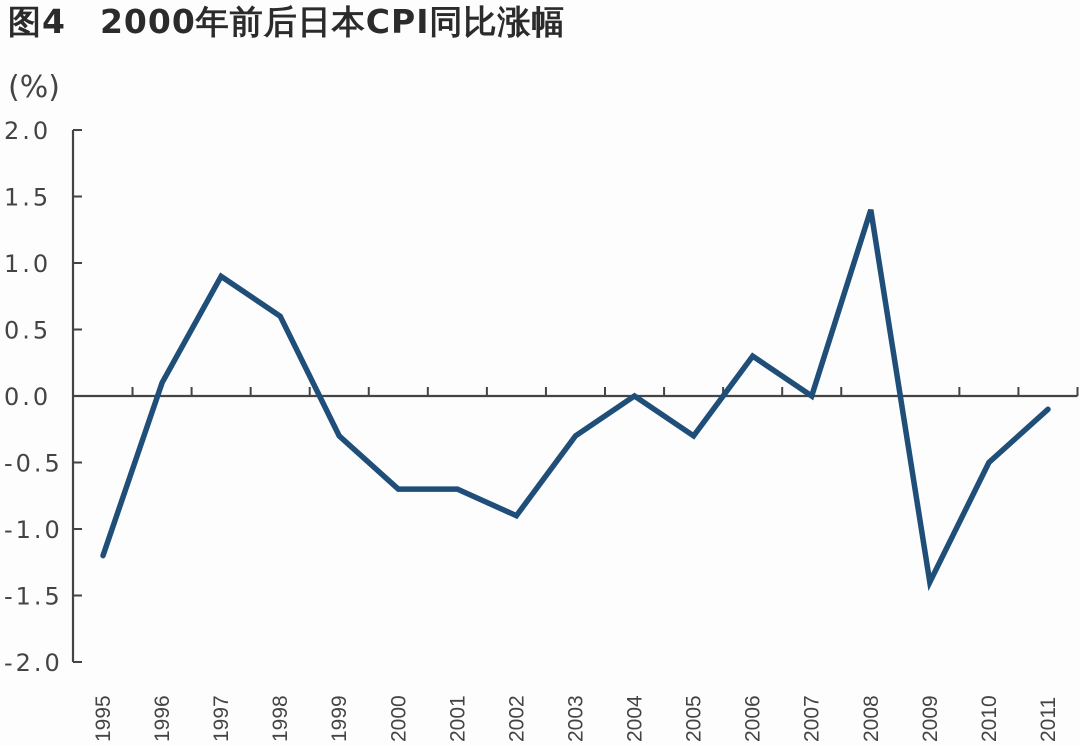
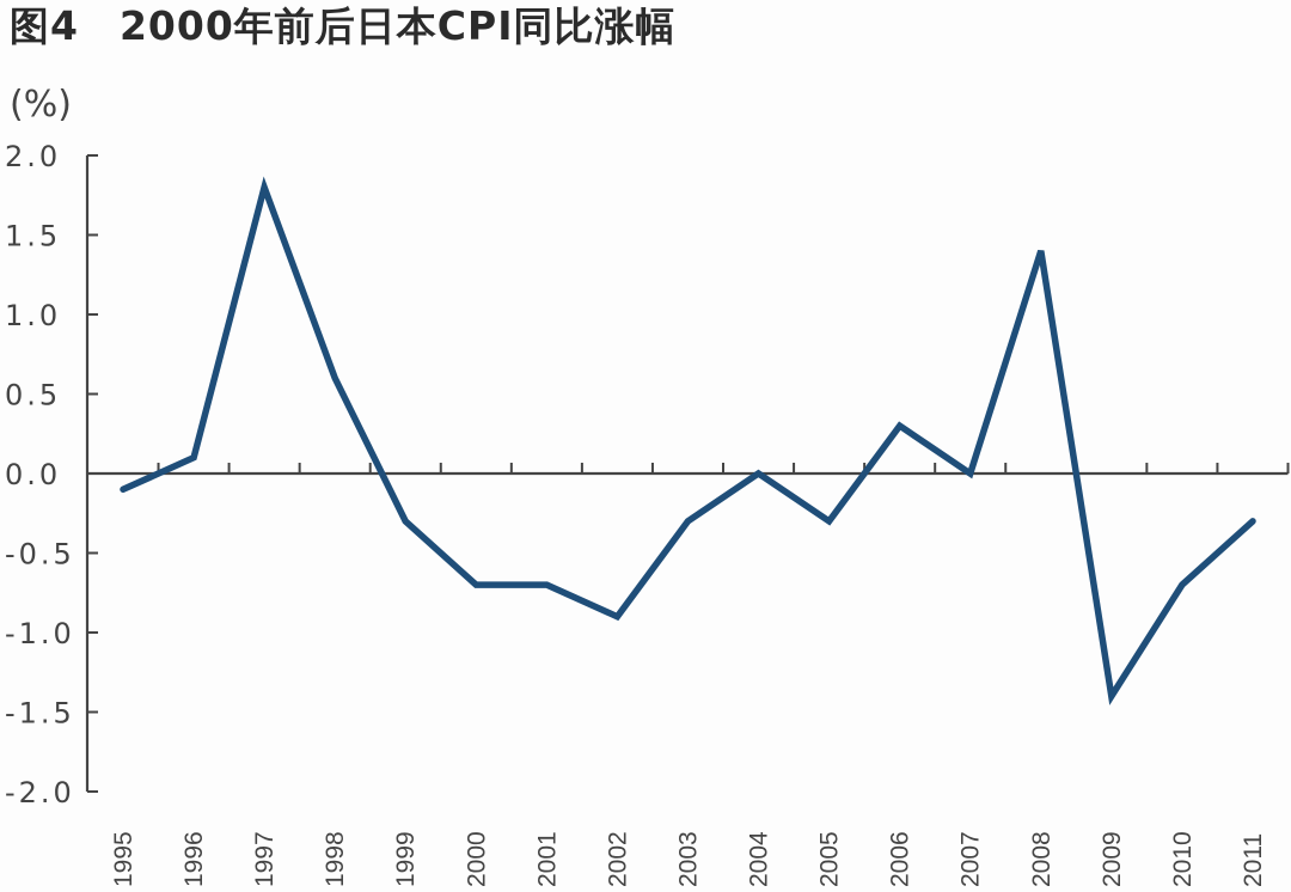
1995: -1.2 -> -0.1
1997: 0.9 -> 1.8
2010: -0.5 -> -0.7
2011: -0.1 -> -0.3
